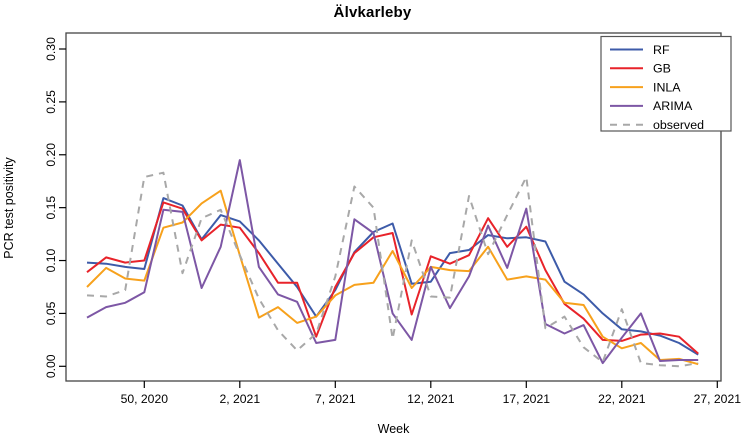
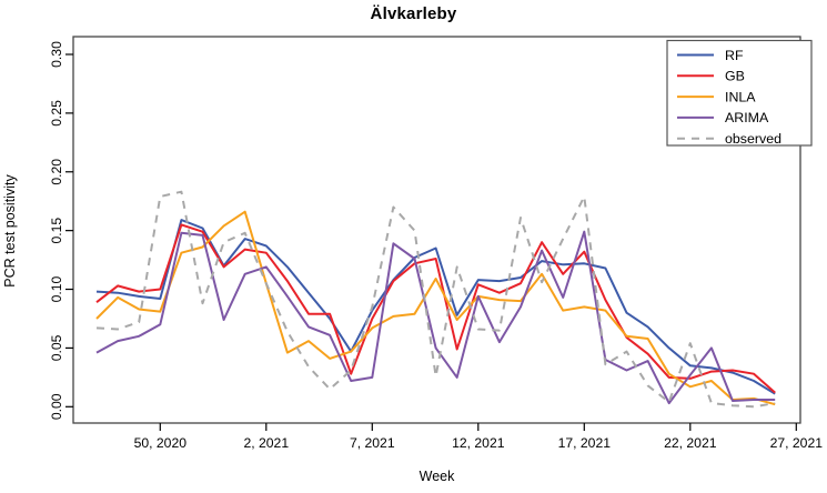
ARIMA/2, 2021: 0.195 -> 0.119
RF/7, 2021: 0.072 -> 0.082
RF/12, 2021: 0.080 -> 0.108
